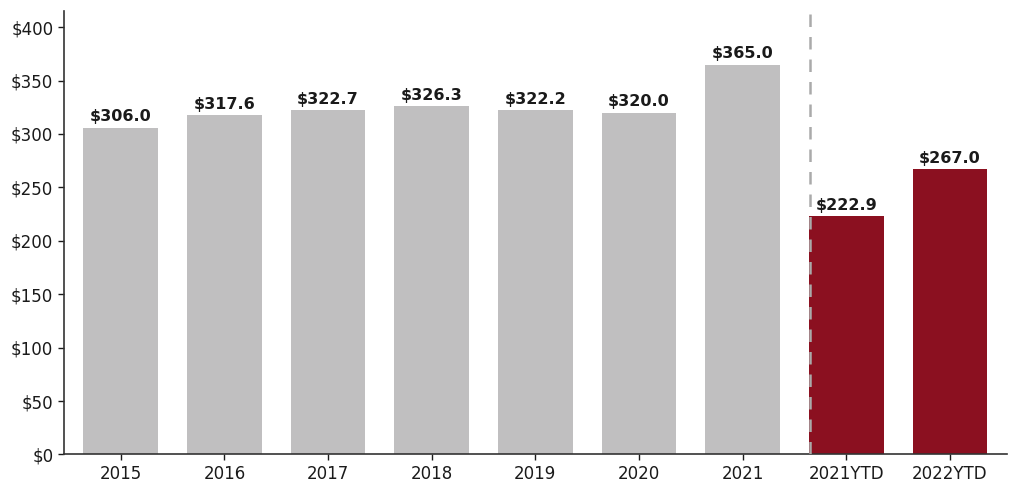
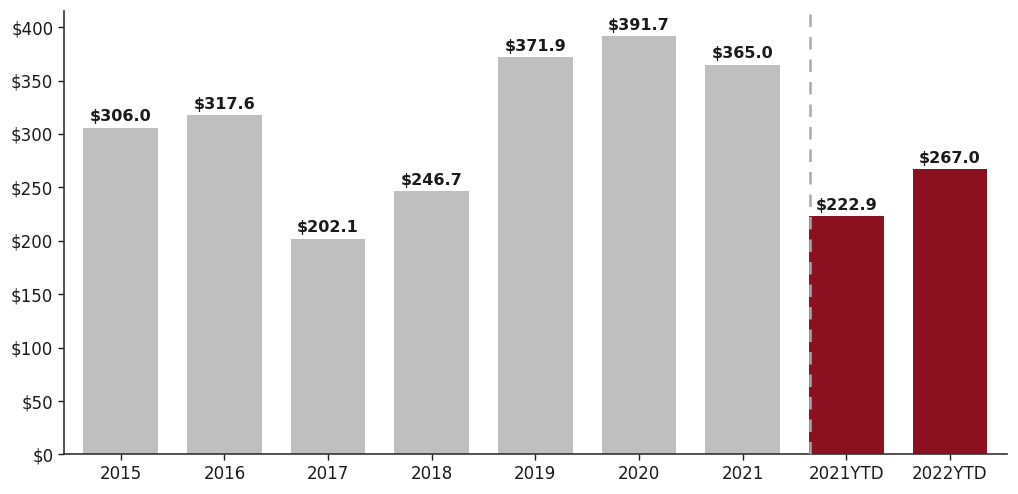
2017: $322.7 -> $202.1
2018: $326.3 -> $246.7
2019: $322.2 -> $371.9
2020: $320.0 -> $391.7
